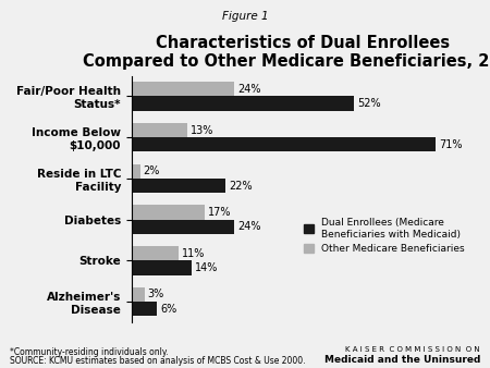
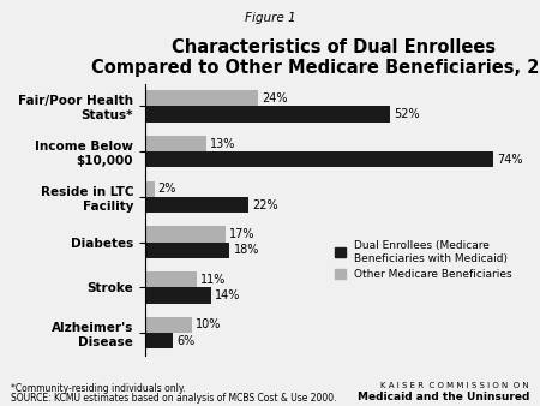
Dual Enrollees (Medicare Beneficiaries with Medicaid)/Income Below $10,000: 71% -> 74%
Dual Enrollees (Medicare Beneficiaries with Medicaid)/Diabetes: 24% -> 18%
Other Medicare Beneficiaries/Alzheimer's Disease: 3% -> 10%
